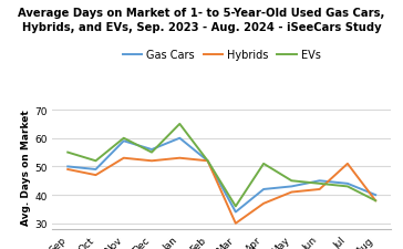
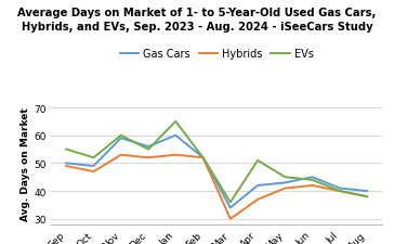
Gas Cars/Jul: 44 -> 41
Hybrids/Jul: 51 -> 40
EVs/Jul: 43 -> 40
